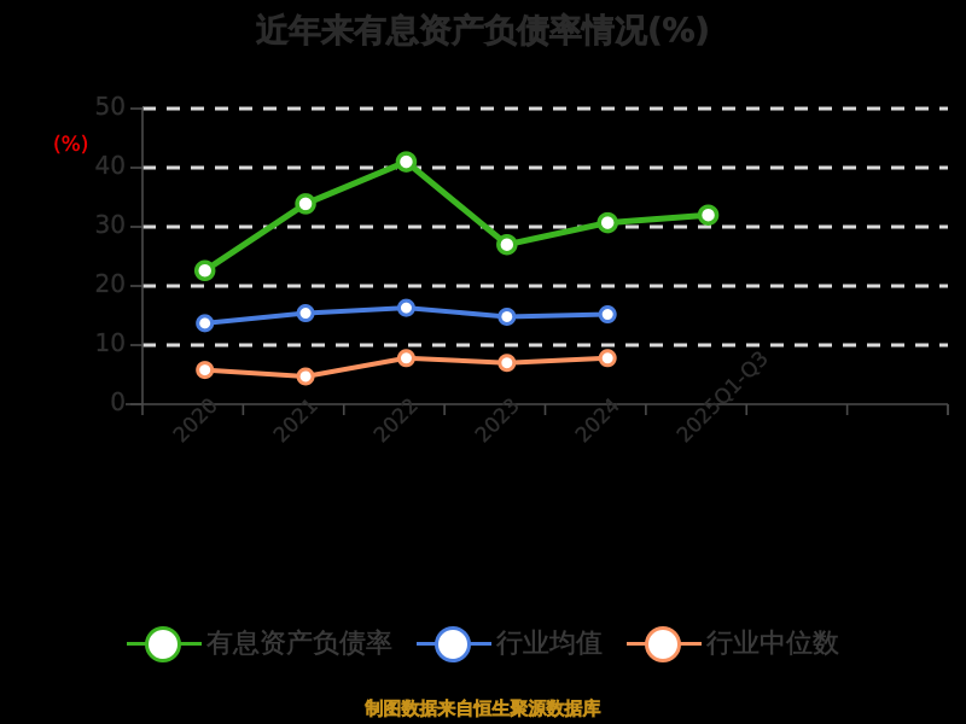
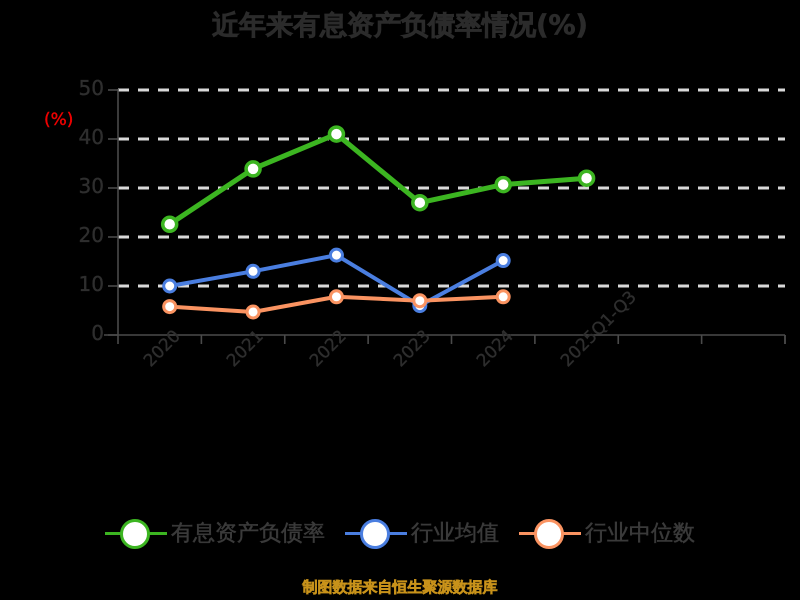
行业均值/2020: 14 -> 10
行业均值/2021: 15 -> 13
行业均值/2023: 15 -> 6
